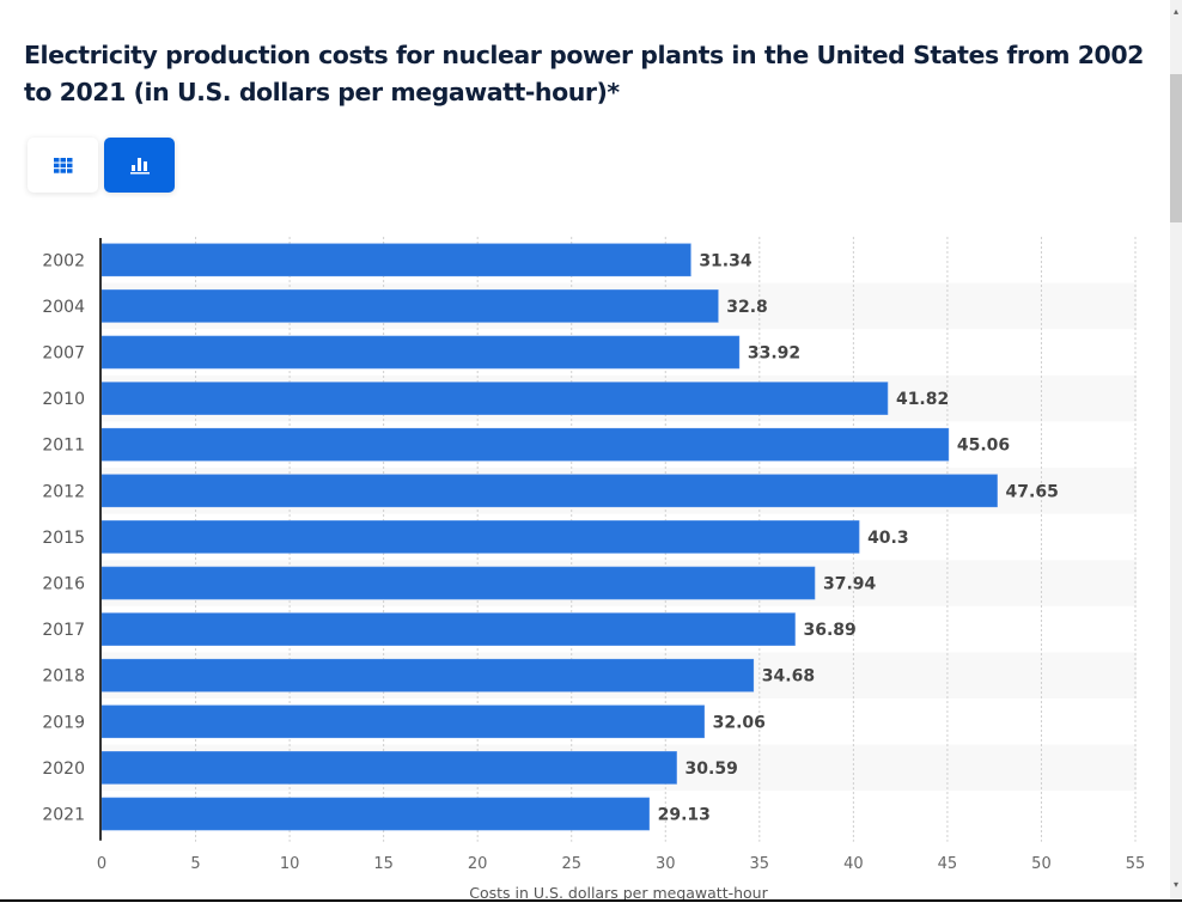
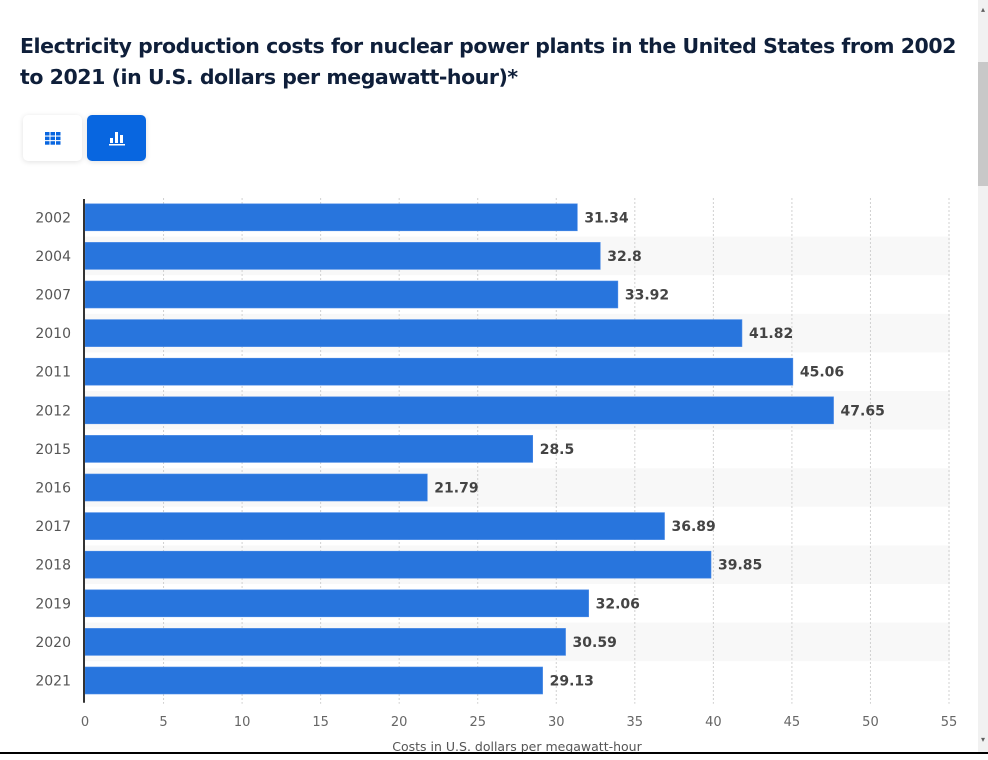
2015: 40.3 -> 28.5
2016: 37.94 -> 21.79
2018: 34.68 -> 39.85
